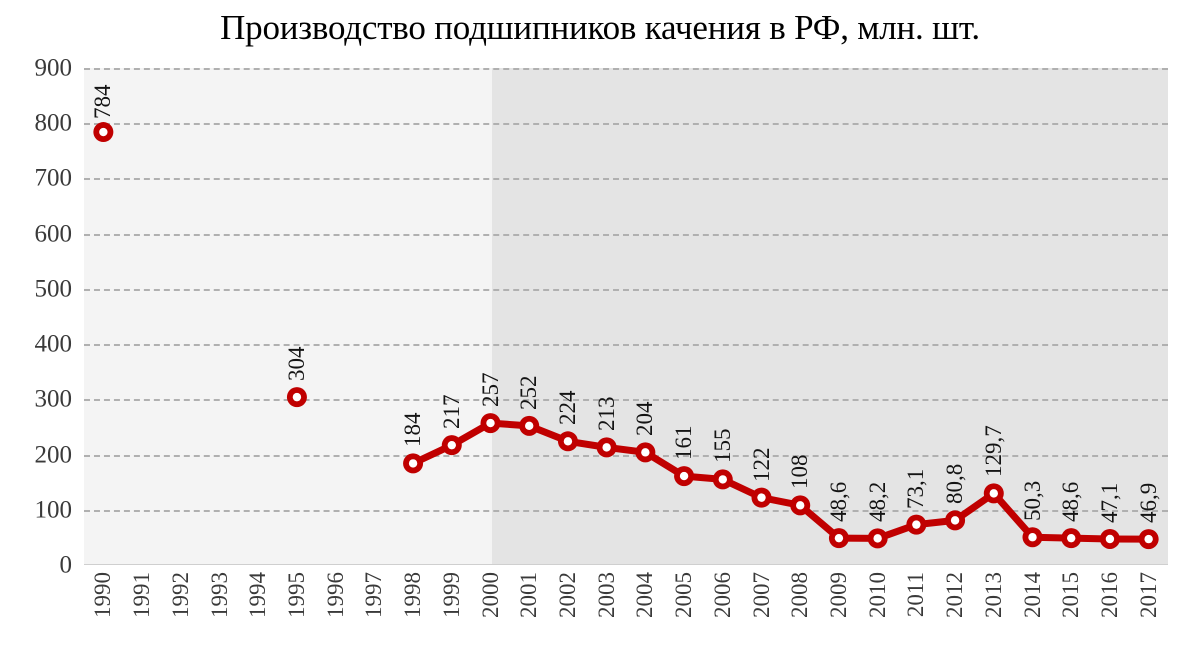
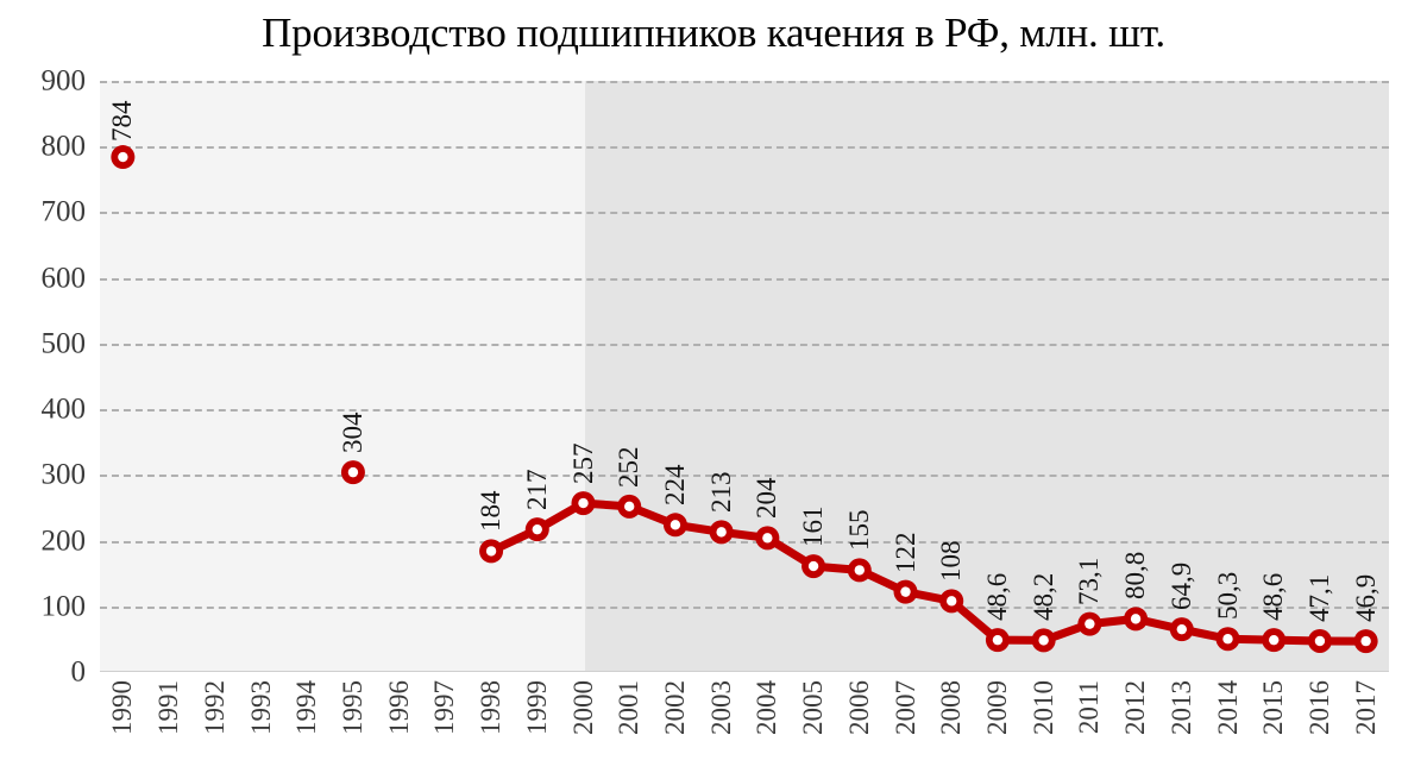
2013: 129,7 -> 64,9
